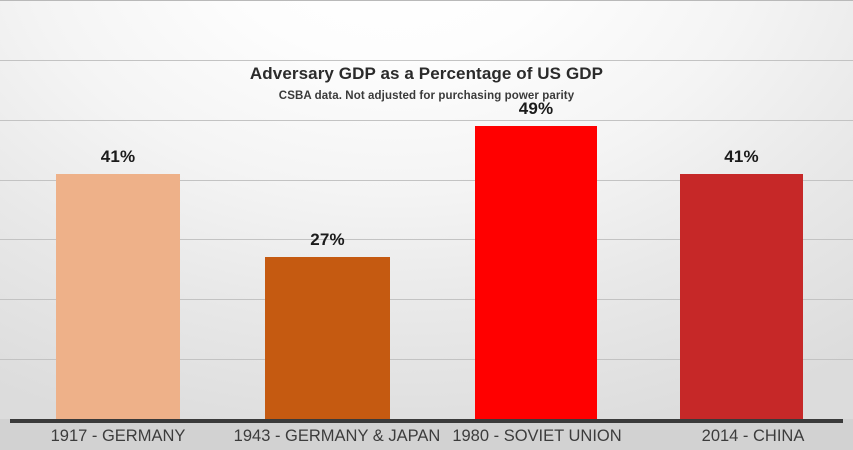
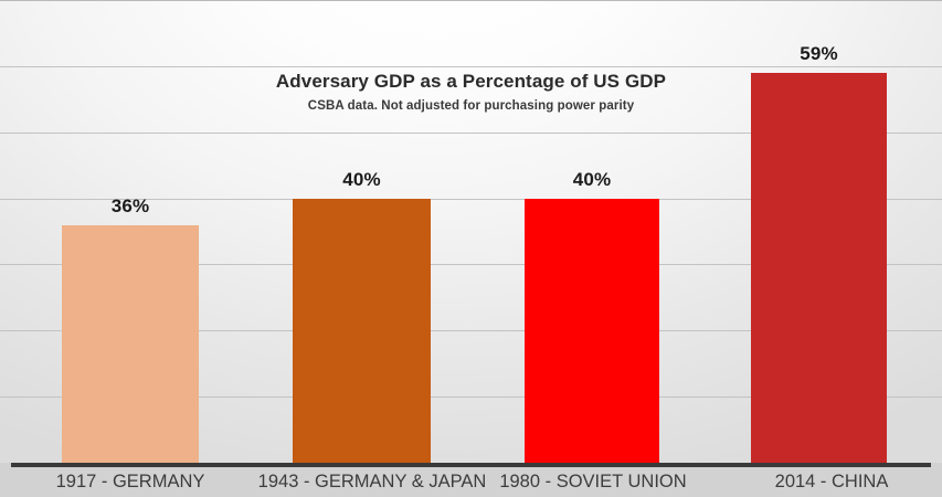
1917 - GERMANY: 41% -> 36%
1943 - GERMANY & JAPAN: 27% -> 40%
1980 - SOVIET UNION: 49% -> 40%
2014 - CHINA: 41% -> 59%
